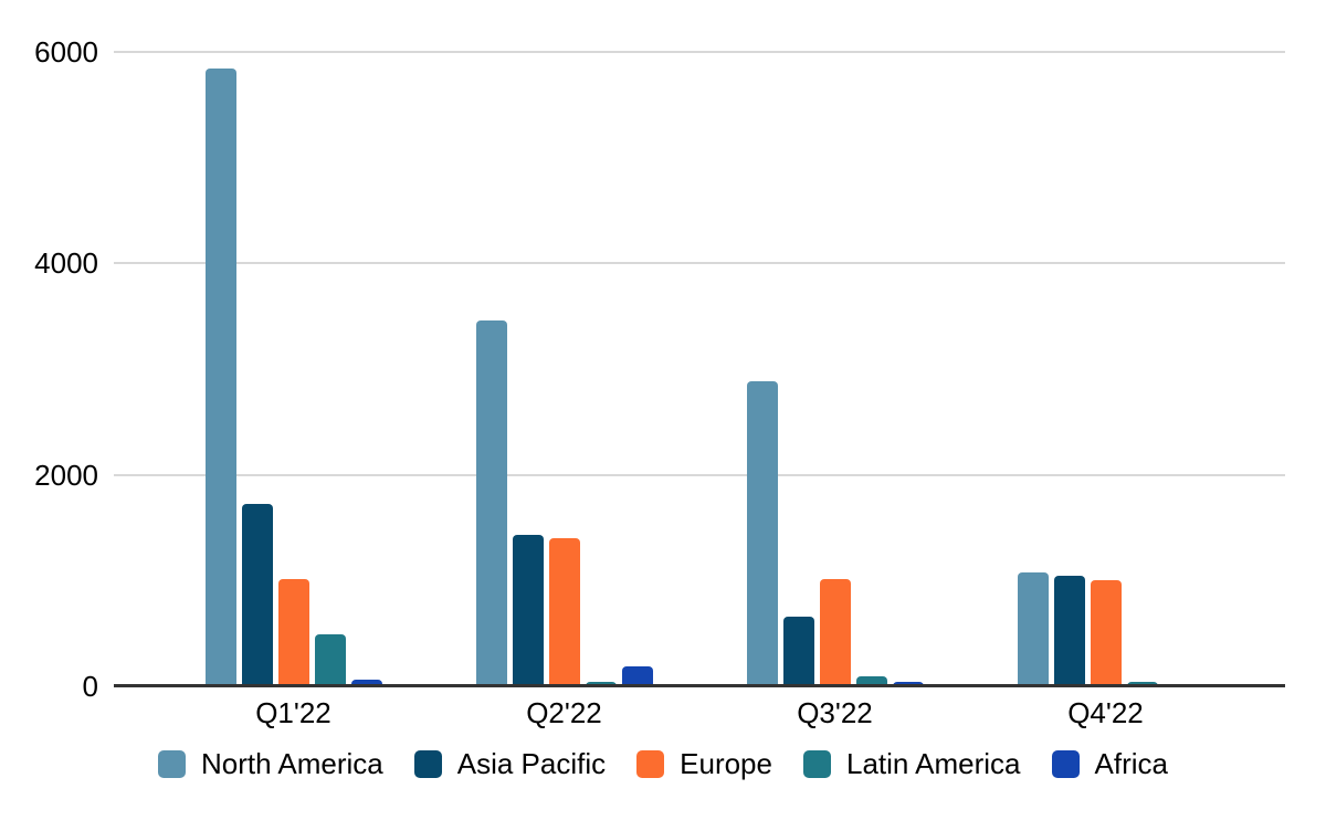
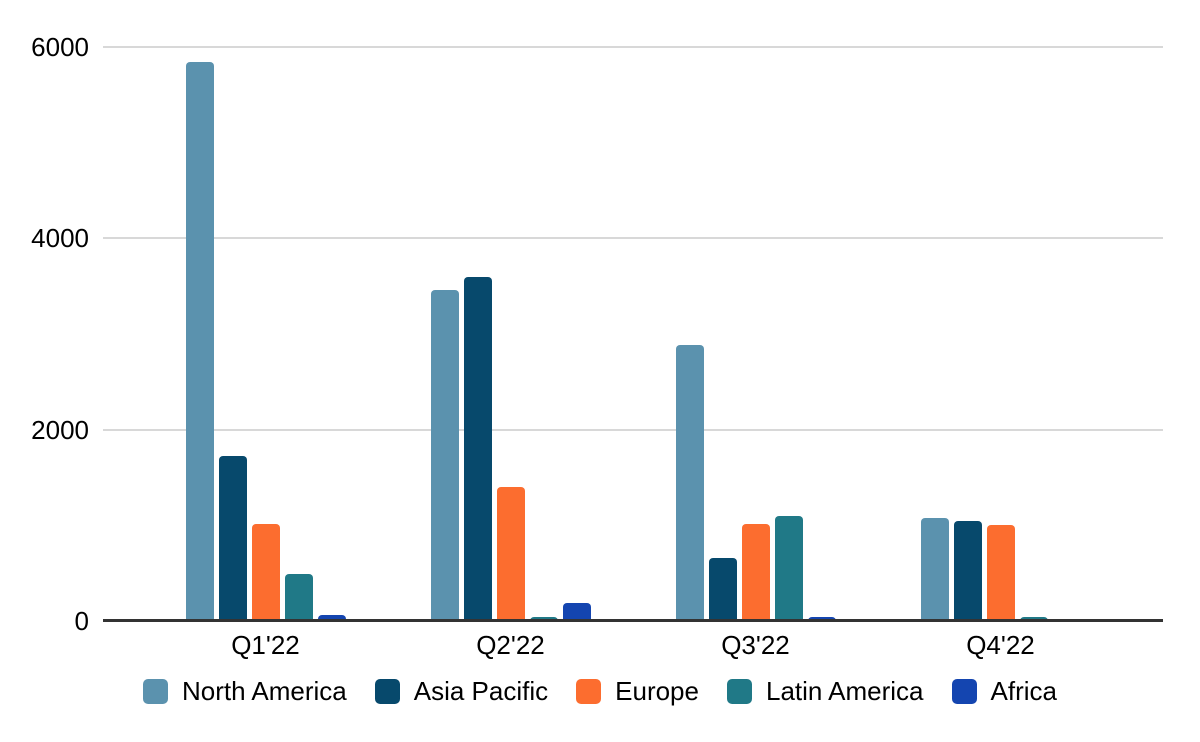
Asia Pacific/Q2'22: 1400 -> 3600
Latin America/Q3'22: 100 -> 1100
